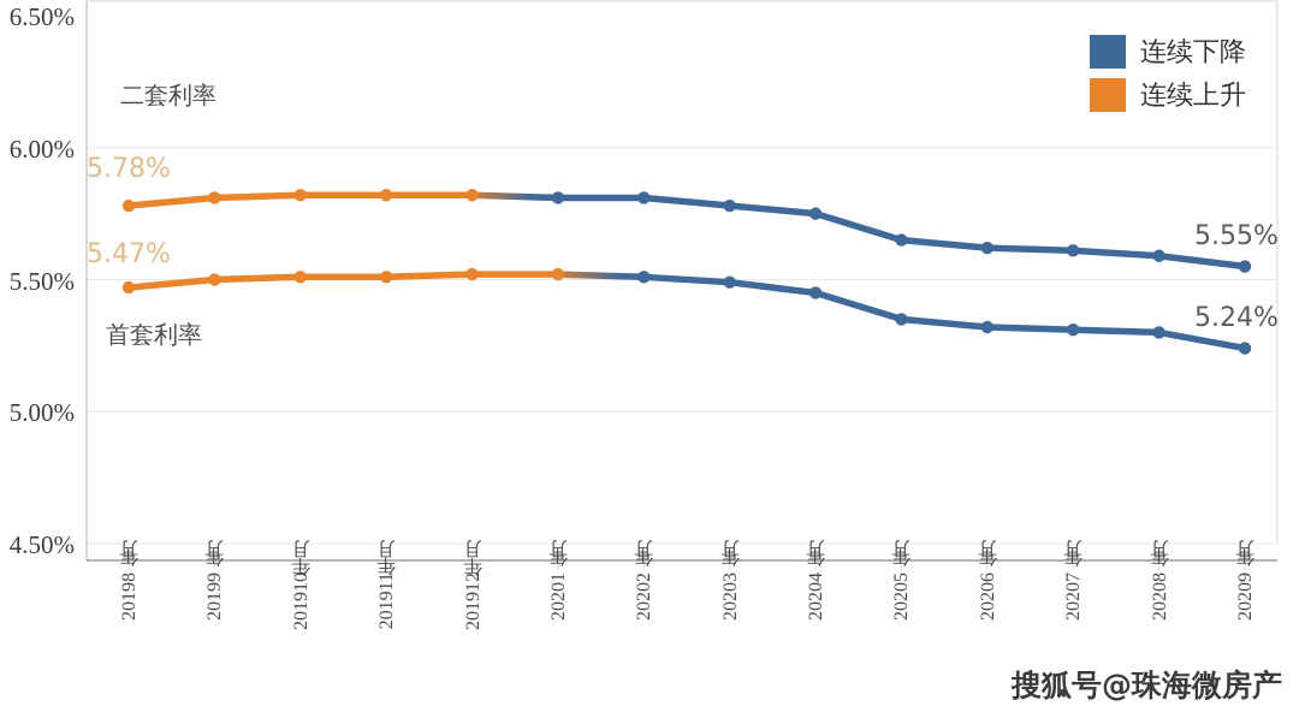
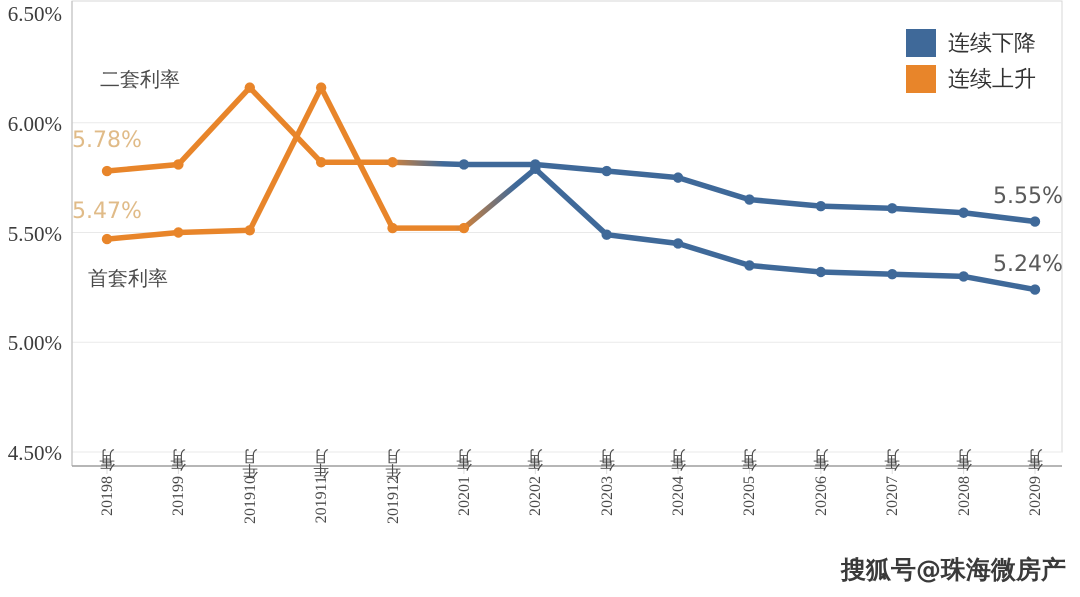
二套利率/2019年10月: 5.82% -> 6.16%
首套利率/2019年11月: 5.51% -> 6.16%
首套利率/2020年2月: 5.51% -> 5.79%
